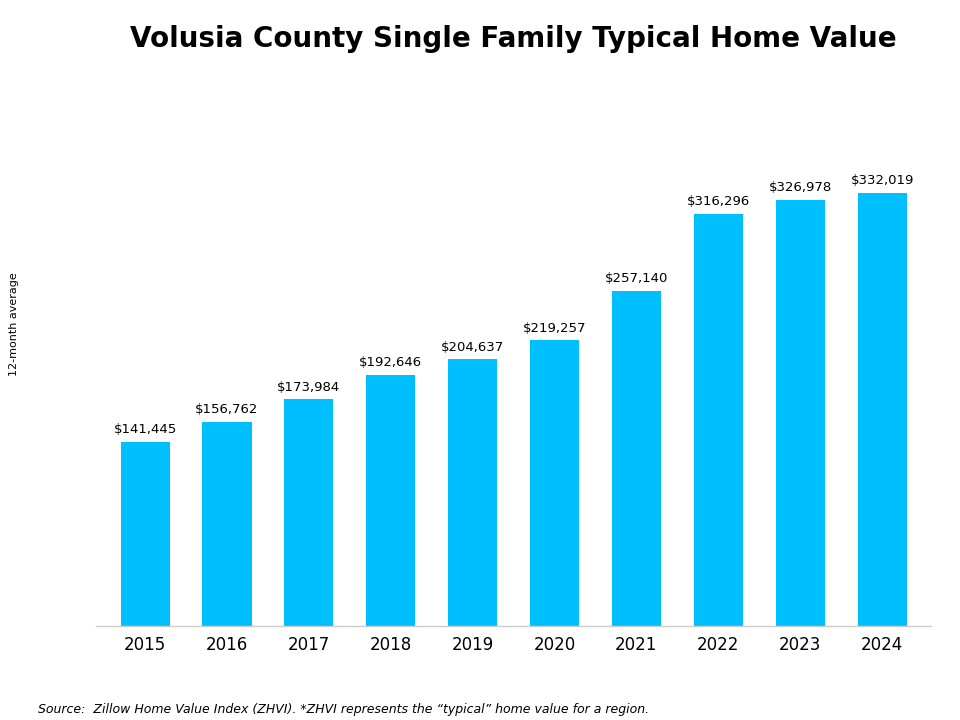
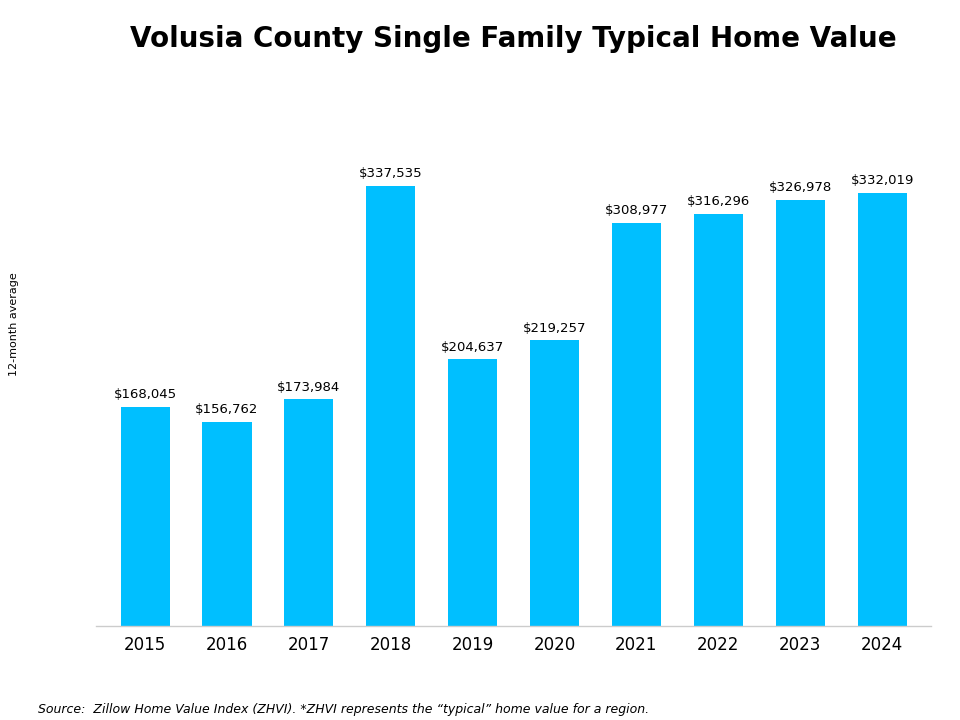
2015: $141,445 -> $168,045
2018: $192,646 -> $337,535
2021: $257,140 -> $308,977
